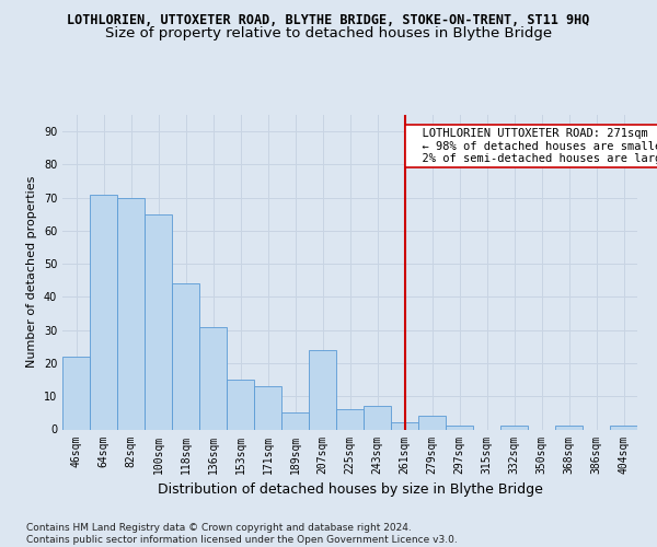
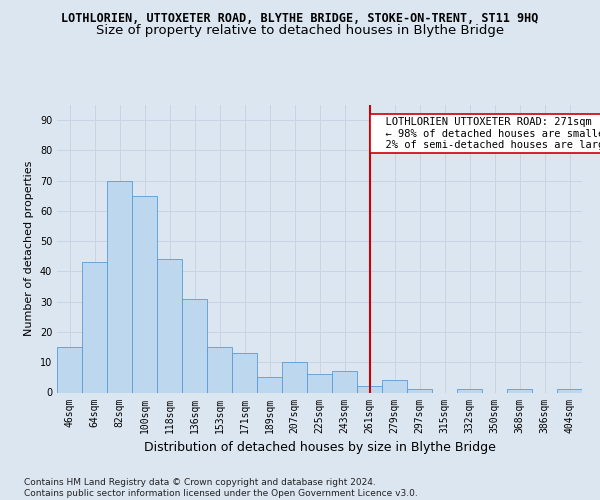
46sqm: 22 -> 15
64sqm: 71 -> 43
207sqm: 24 -> 10
